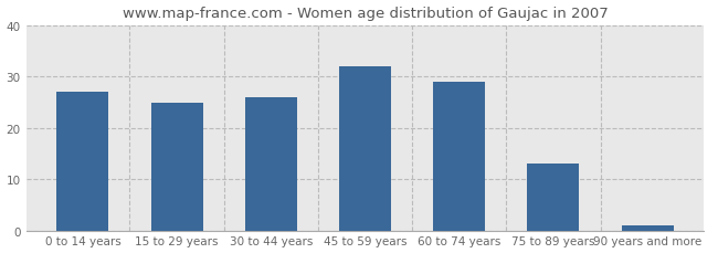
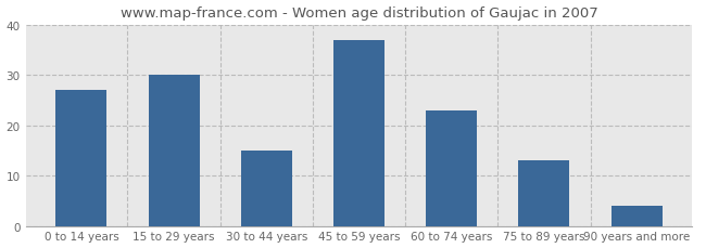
15 to 29 years: 25 -> 30
30 to 44 years: 26 -> 15
45 to 59 years: 32 -> 37
60 to 74 years: 29 -> 23
90 years and more: 1 -> 4
